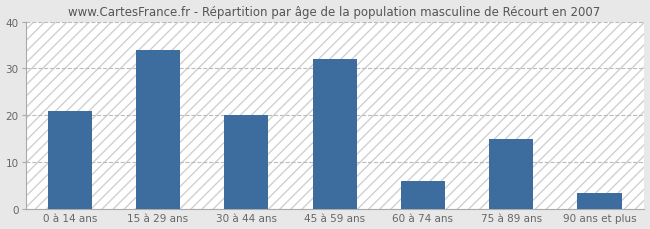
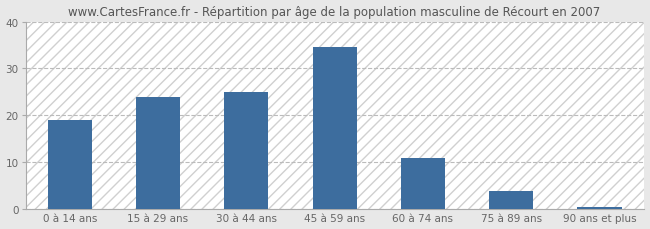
0 à 14 ans: 21.0 -> 19.0
15 à 29 ans: 34.0 -> 24.0
30 à 44 ans: 20.0 -> 25.0
45 à 59 ans: 32.0 -> 34.5
60 à 74 ans: 6.0 -> 11.0
75 à 89 ans: 15.0 -> 4.0
90 ans et plus: 3.5 -> 0.5
